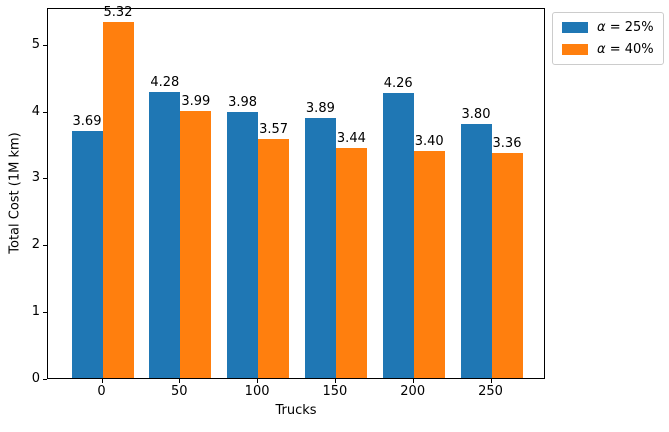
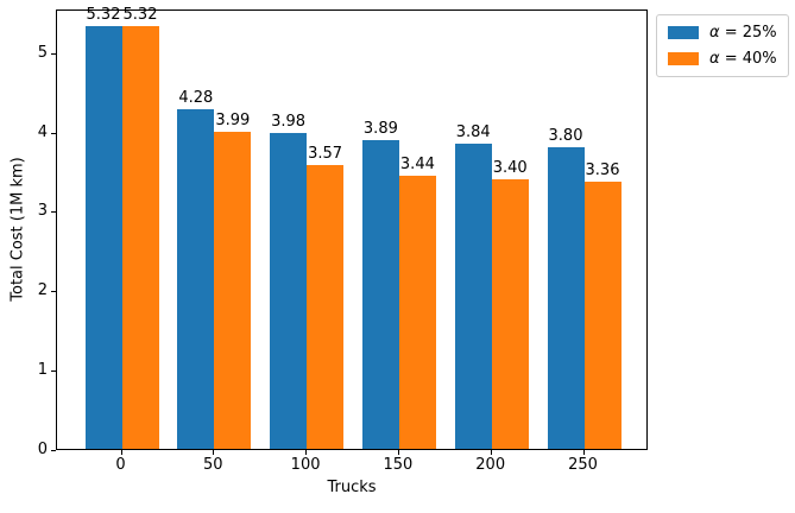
α = 25%/0: 3.69 -> 5.32
α = 25%/200: 4.26 -> 3.84
